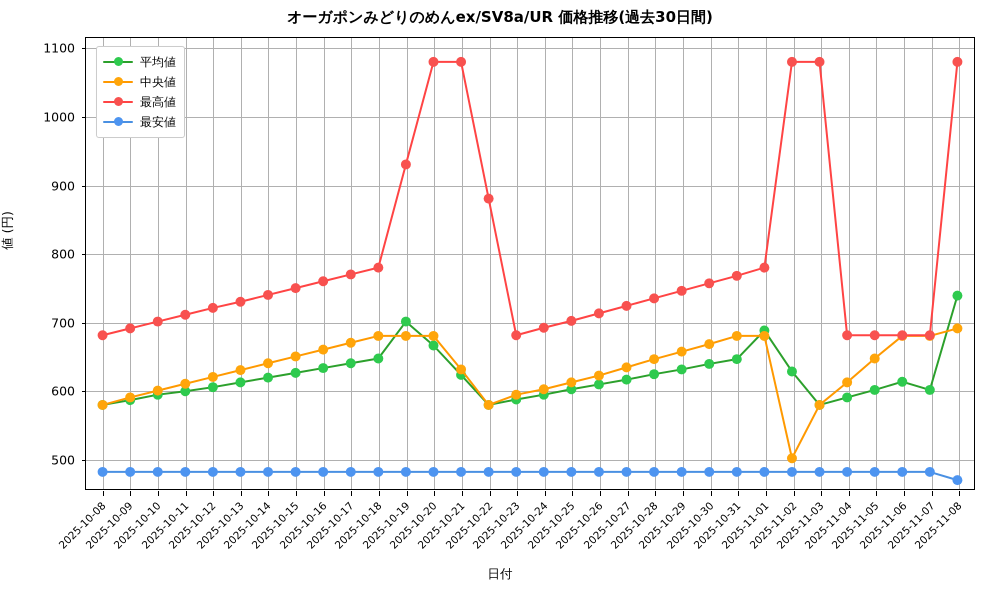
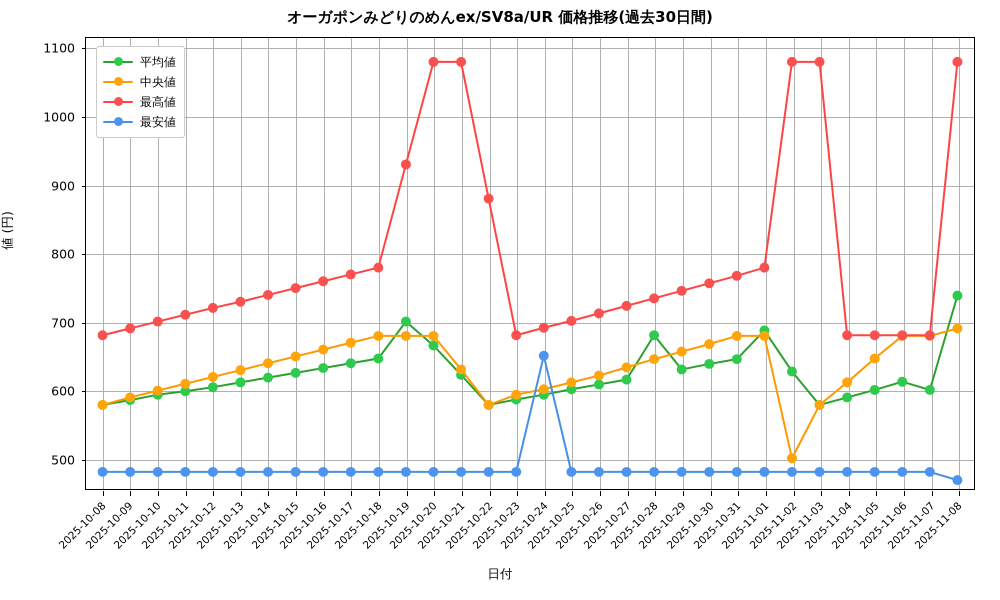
最安値/2025-10-24: 480 -> 650
平均値/2025-10-28: 620 -> 680
